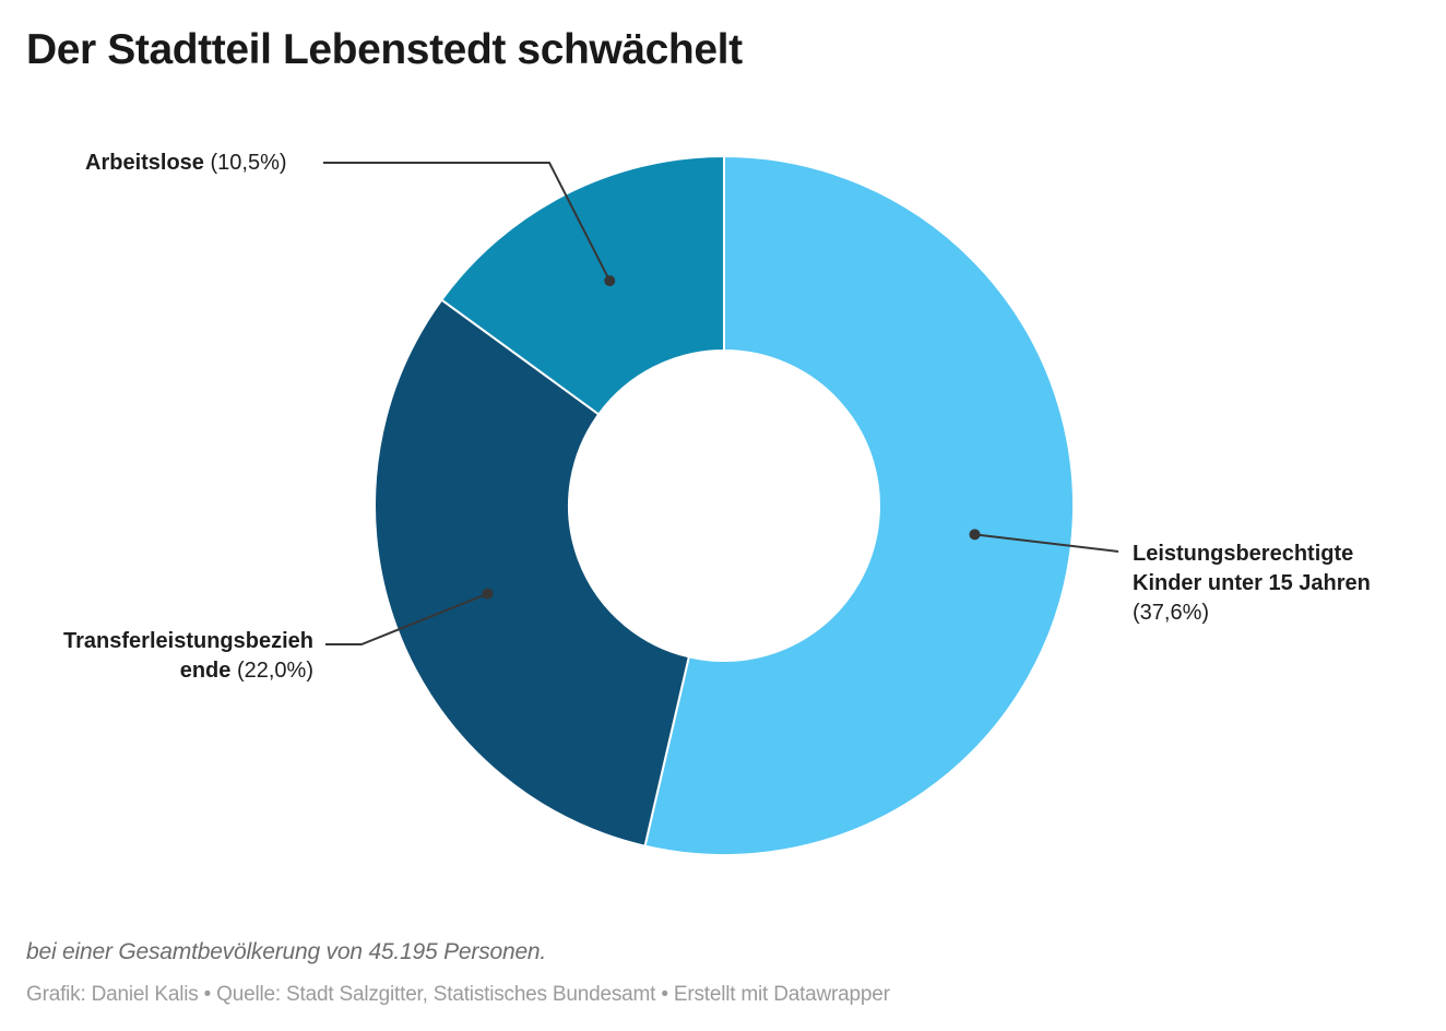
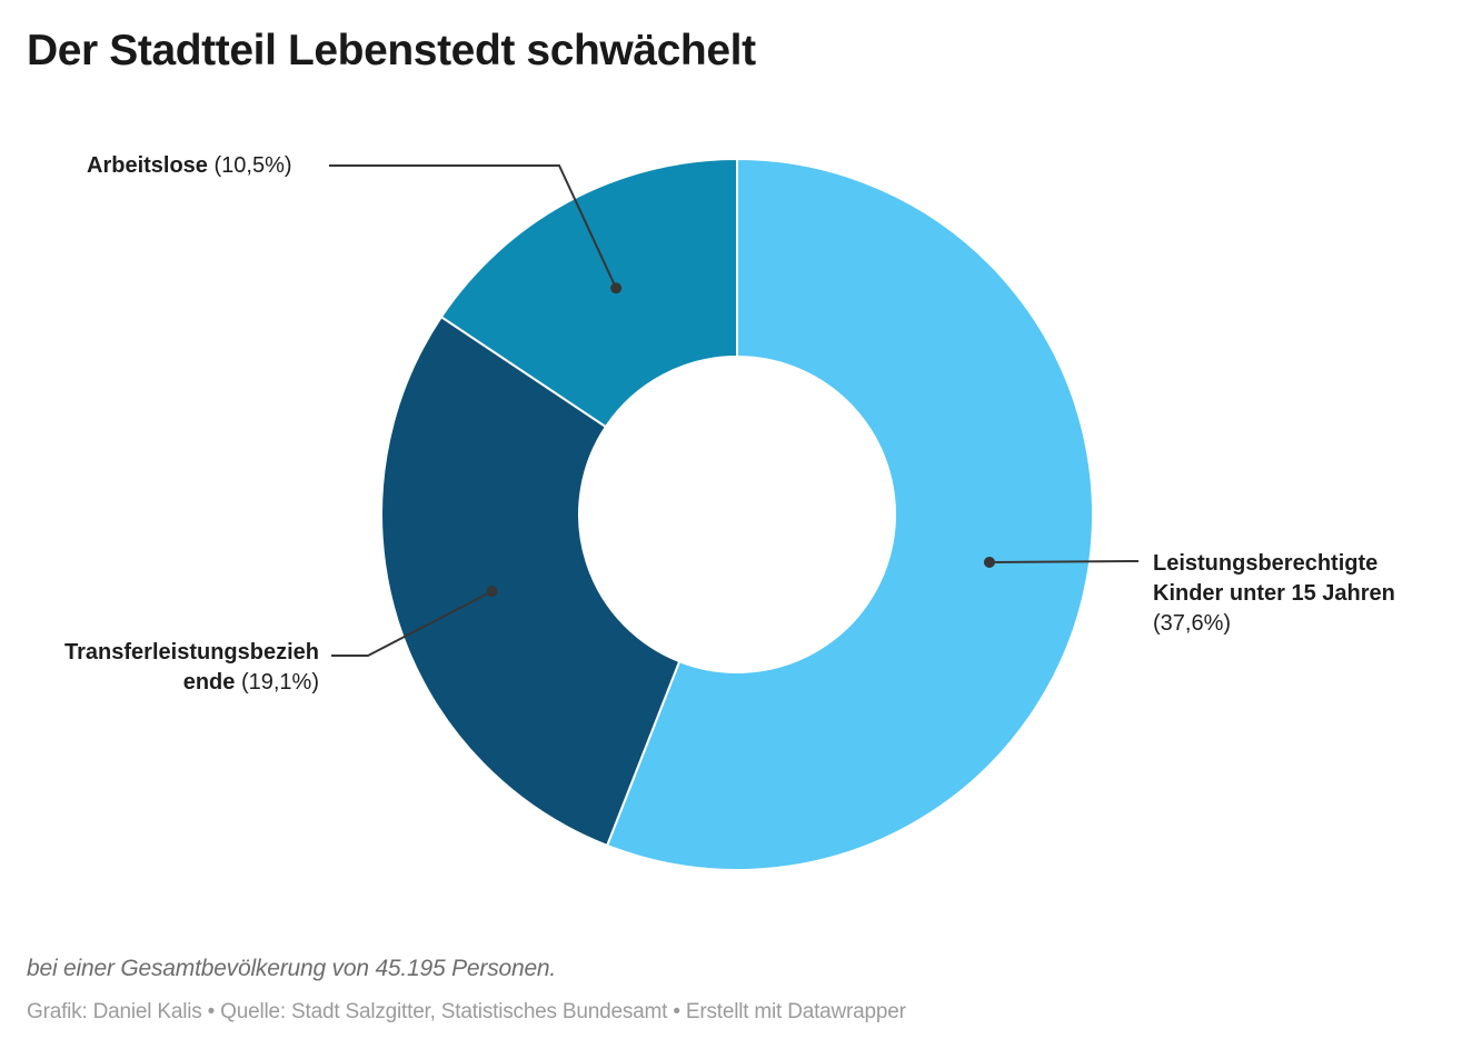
Transferleistungsbeziehende: 22,0% -> 19,1%
